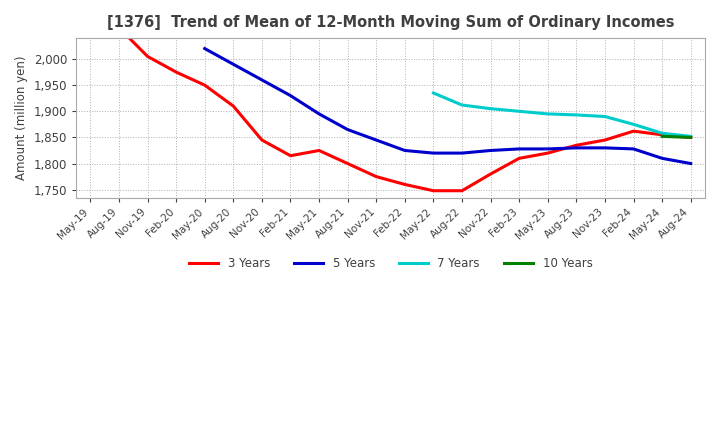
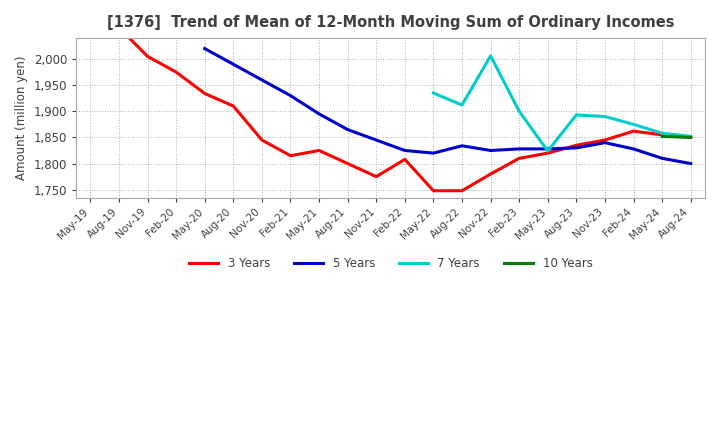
3 Years/May-20: 1,950 -> 1,934
3 Years/Feb-22: 1,760 -> 1,808
5 Years/Aug-22: 1,820 -> 1,834
7 Years/Nov-22: 1,905 -> 2,006
7 Years/May-23: 1,895 -> 1,824
5 Years/Nov-23: 1,830 -> 1,840
